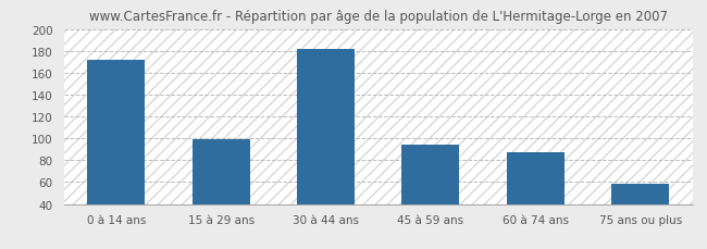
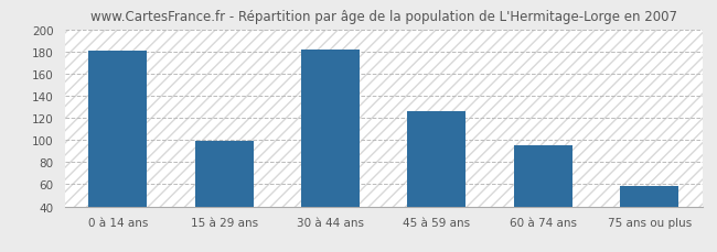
0 à 14 ans: 172 -> 181
45 à 59 ans: 94 -> 126
60 à 74 ans: 87 -> 95
